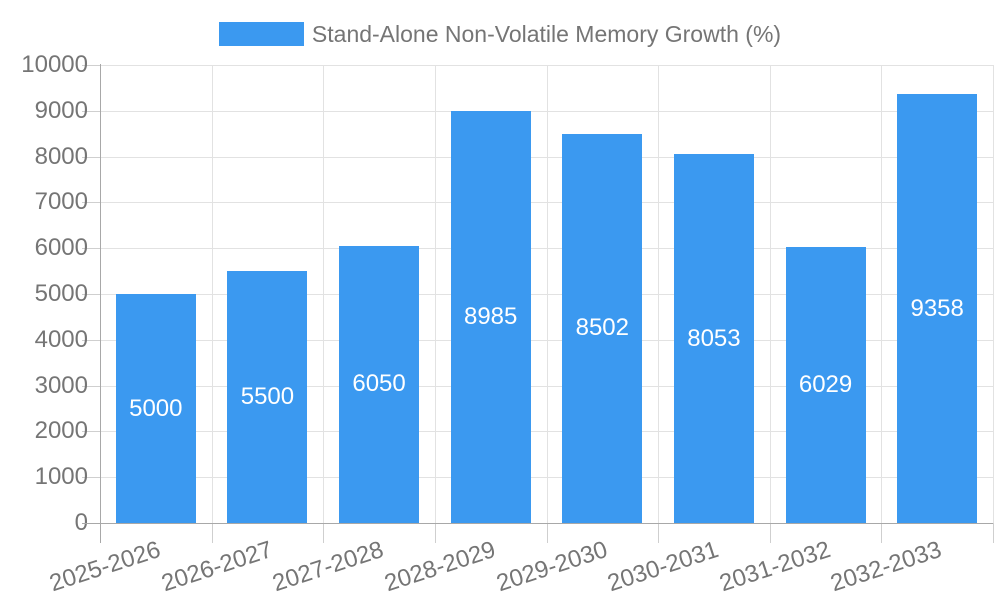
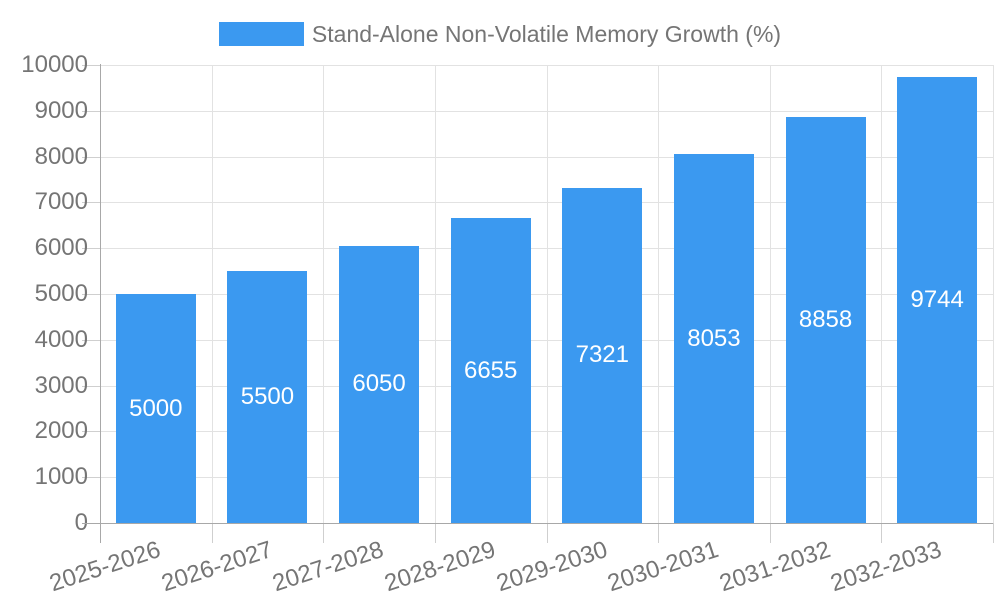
2028-2029: 8985 -> 6655
2029-2030: 8502 -> 7321
2031-2032: 6029 -> 8858
2032-2033: 9358 -> 9744
